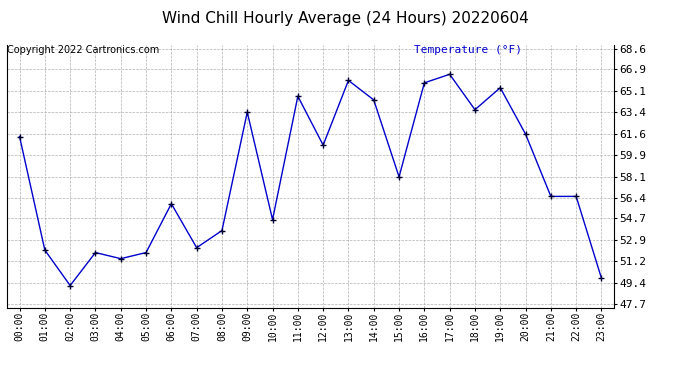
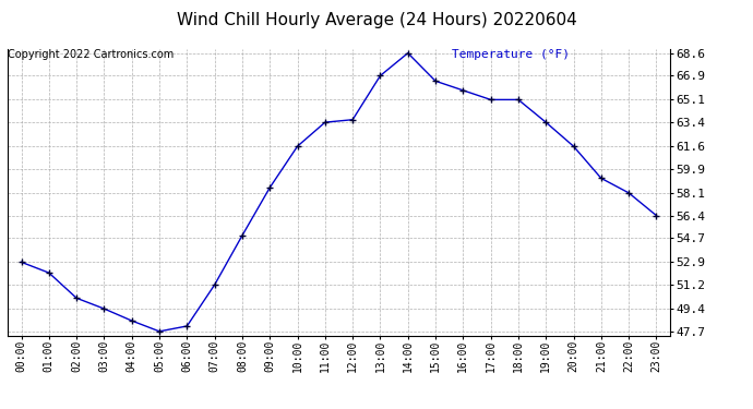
00:00: 61.4 -> 52.9
02:00: 49.2 -> 50.2
03:00: 51.9 -> 49.4
04:00: 51.4 -> 48.5
05:00: 51.9 -> 47.7
06:00: 55.9 -> 48.1
07:00: 52.3 -> 51.2
08:00: 53.7 -> 54.9
09:00: 63.4 -> 58.5
10:00: 54.6 -> 61.6
11:00: 64.7 -> 63.4
12:00: 60.7 -> 63.6
13:00: 66.0 -> 66.9
14:00: 64.4 -> 68.6
15:00: 58.1 -> 66.5
17:00: 66.5 -> 65.1
18:00: 63.6 -> 65.1
19:00: 65.4 -> 63.4
21:00: 56.5 -> 59.2
22:00: 56.5 -> 58.1
23:00: 49.8 -> 56.4
